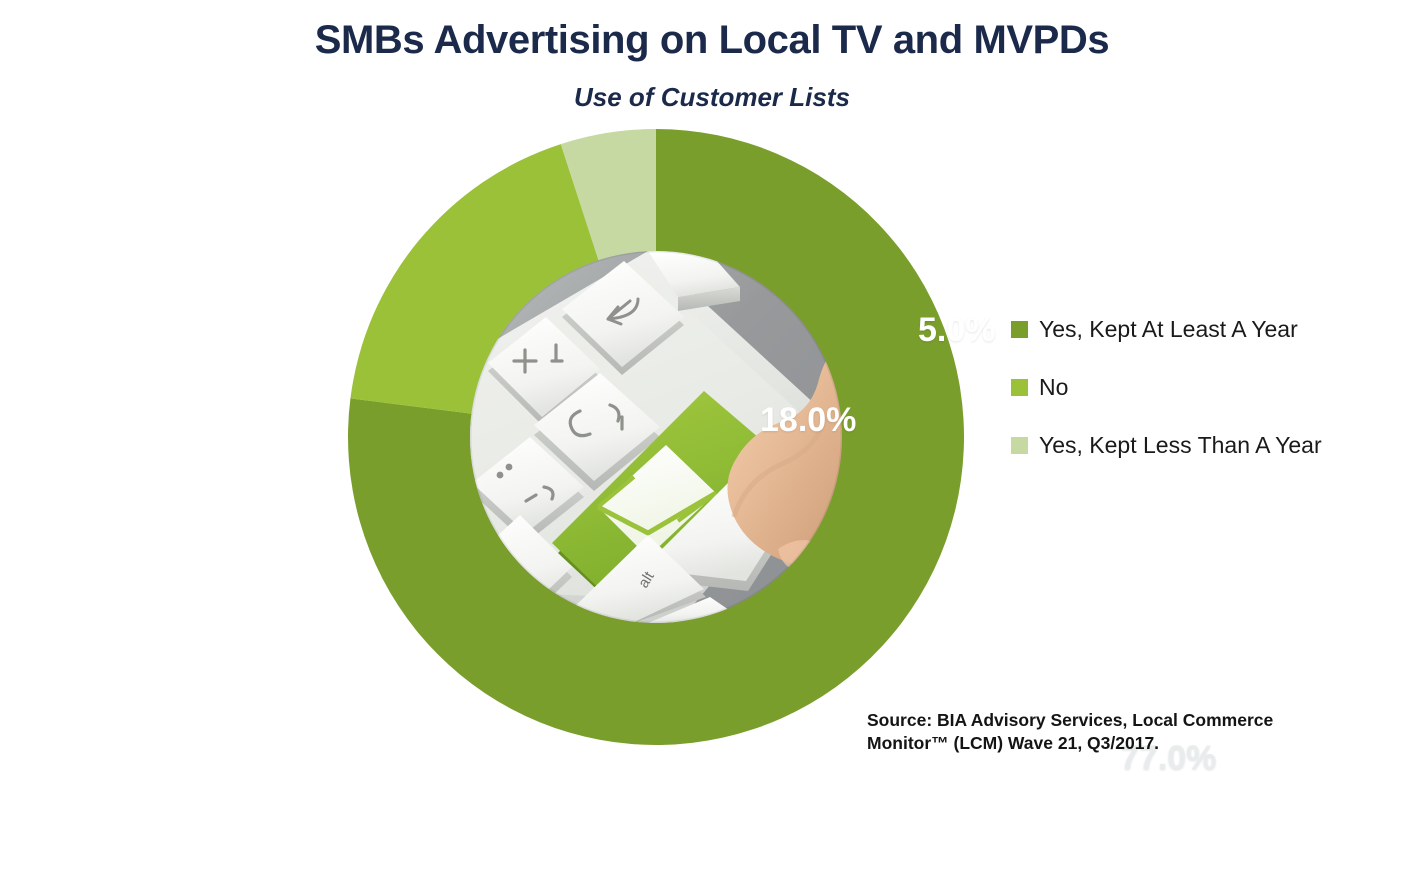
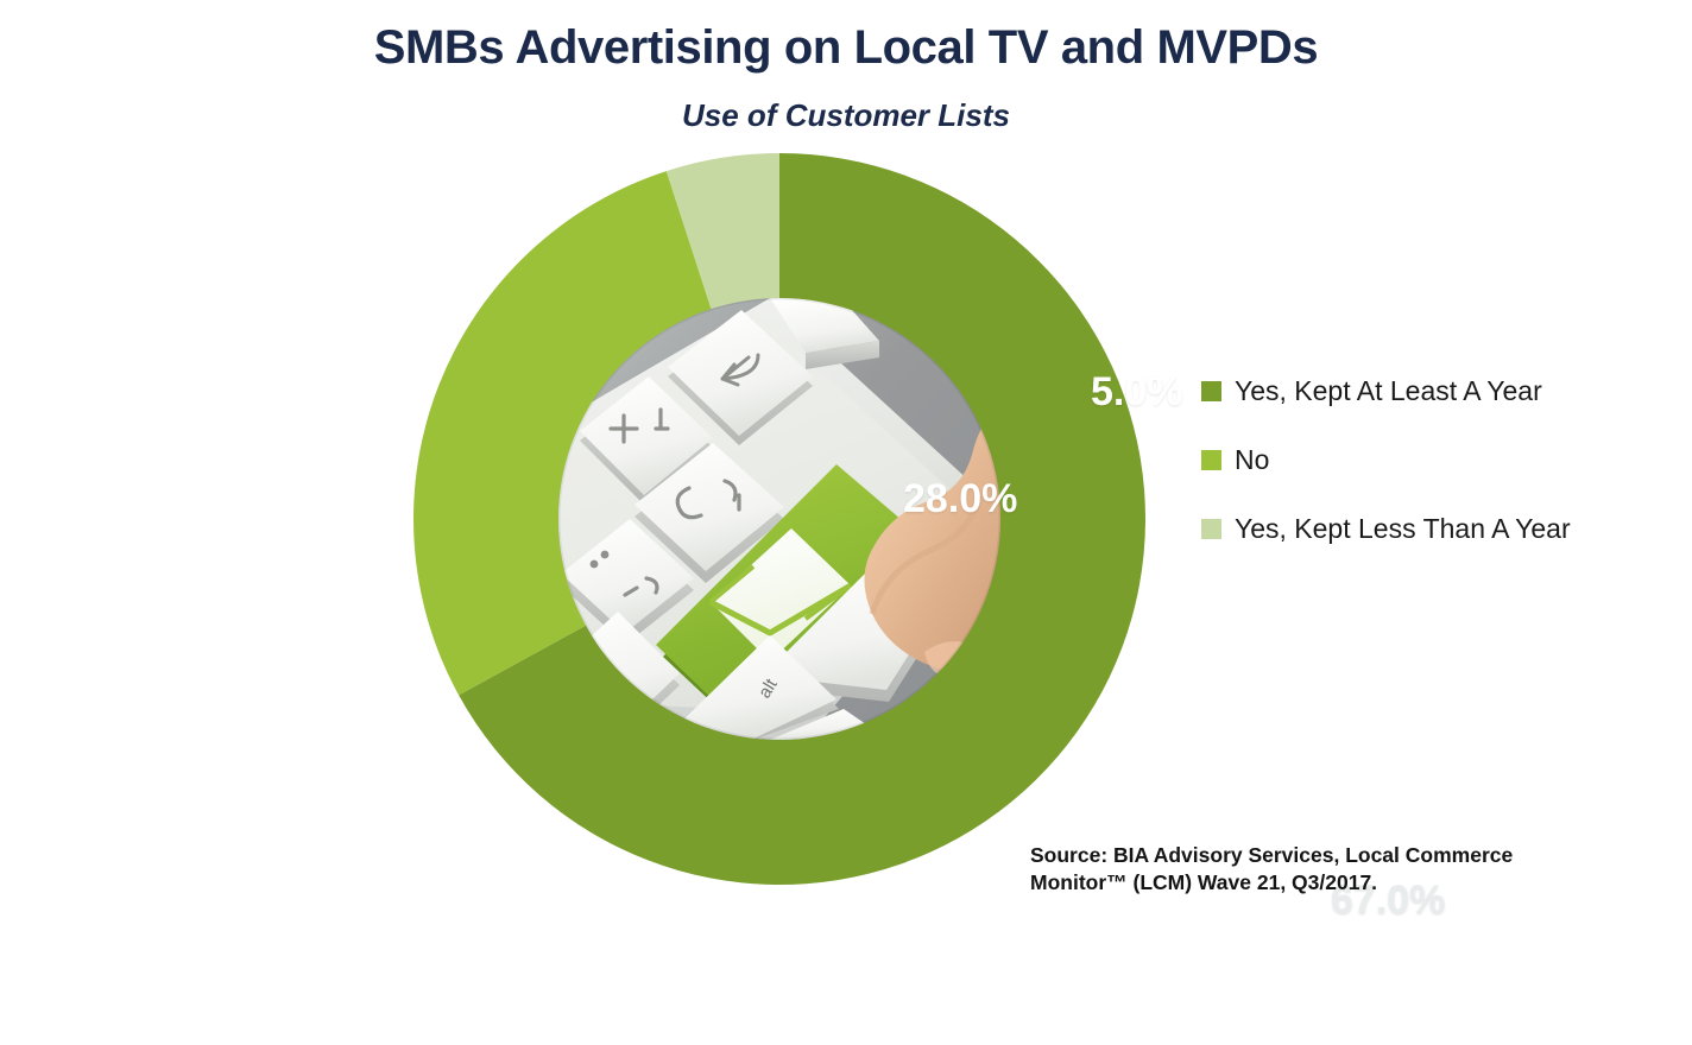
Yes, Kept At Least A Year: 77.0% -> 67.0%
No: 18.0% -> 28.0%
